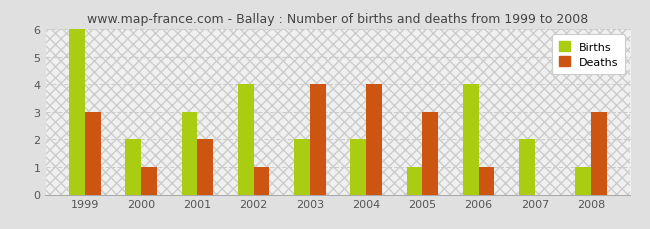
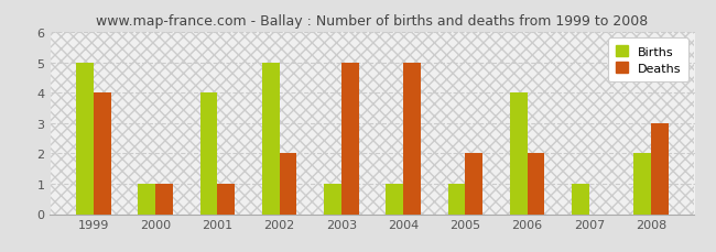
Births/1999: 6 -> 5
Deaths/1999: 3 -> 4
Births/2000: 2 -> 1
Births/2001: 3 -> 4
Deaths/2001: 2 -> 1
Births/2002: 4 -> 5
Deaths/2002: 1 -> 2
Births/2003: 2 -> 1
Deaths/2003: 4 -> 5
Births/2004: 2 -> 1
Deaths/2004: 4 -> 5
Deaths/2005: 3 -> 2
Deaths/2006: 1 -> 2
Births/2007: 2 -> 1
Births/2008: 1 -> 2
